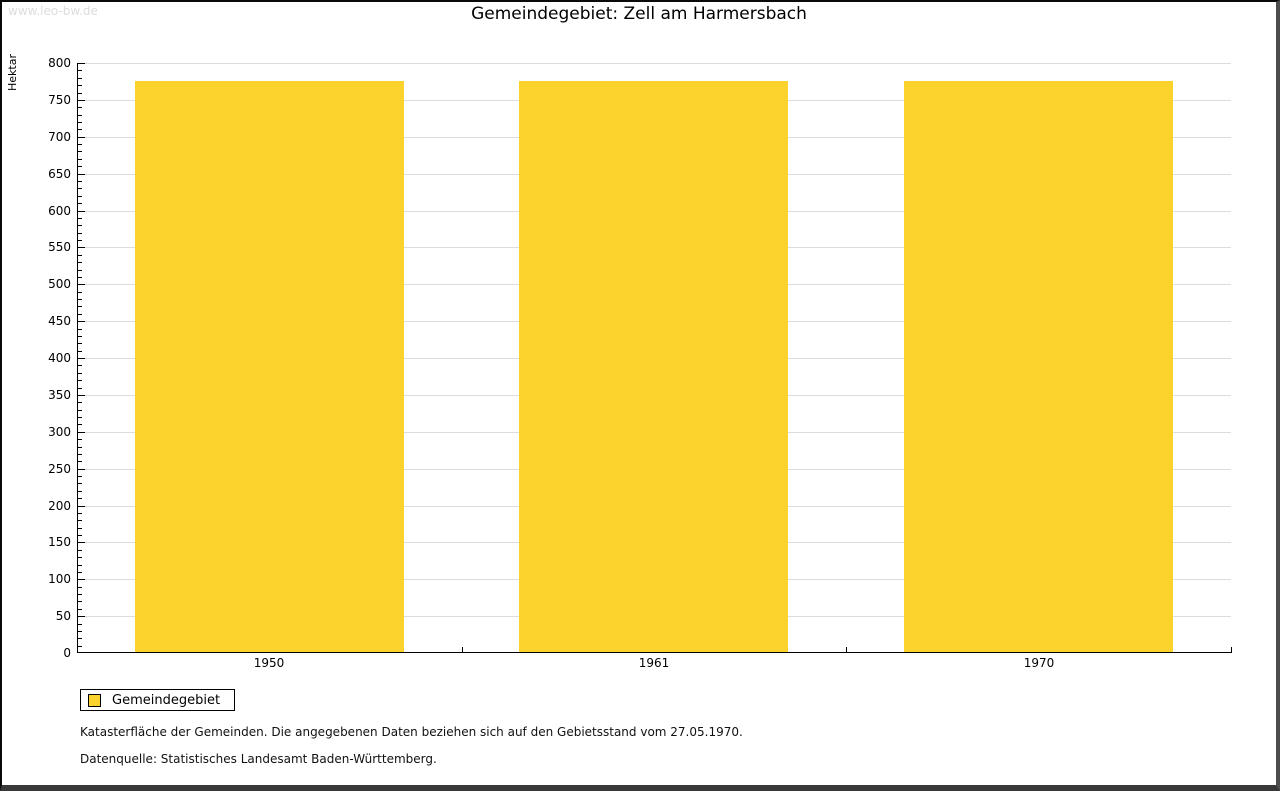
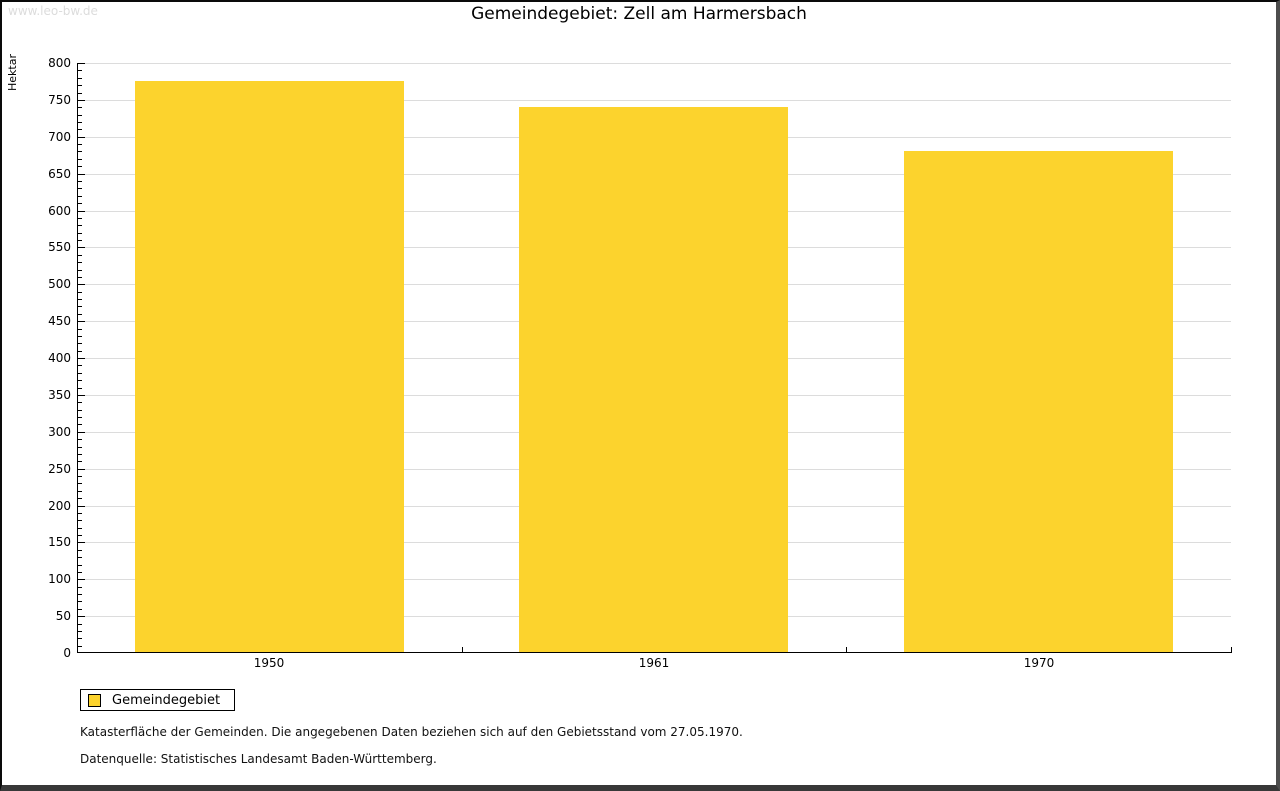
1961: 780 -> 740
1970: 780 -> 680
